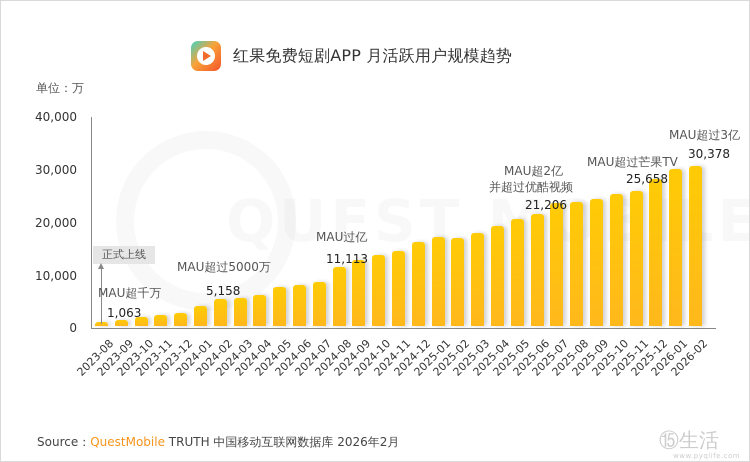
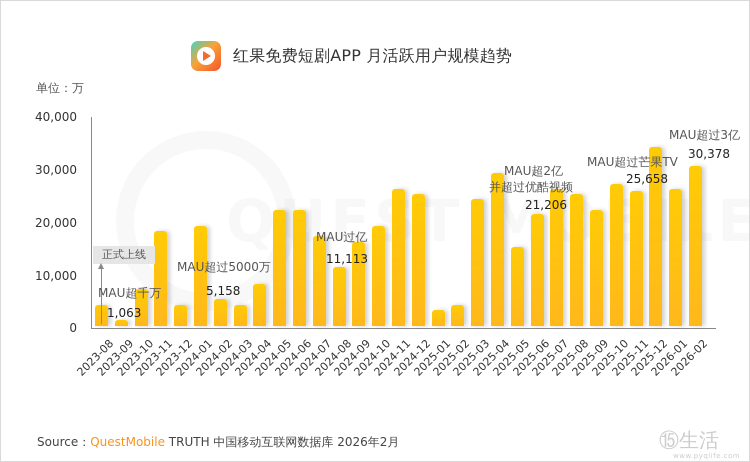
2023-08: 1000 -> 4000
2023-10: 2000 -> 7000
2023-11: 2000 -> 18000
2023-12: 2000 -> 4000
2024-01: 4000 -> 19000
2024-03: 5000 -> 4000
2024-04: 6000 -> 8000
2024-05: 7000 -> 22000
2024-06: 8000 -> 22000
2024-07: 8000 -> 17000
2024-09: 12000 -> 16000
2024-10: 14000 -> 19000
2024-11: 14000 -> 26000
2024-12: 16000 -> 25000
2025-01: 17000 -> 3000
2025-02: 17000 -> 4000
2025-03: 18000 -> 24000
2025-04: 19000 -> 29000
2025-05: 20000 -> 15000
2025-07: 23000 -> 26000
2025-08: 24000 -> 25000
2025-09: 24000 -> 22000
2025-10: 25000 -> 27000
2025-12: 28000 -> 34000
2026-01: 30000 -> 26000
